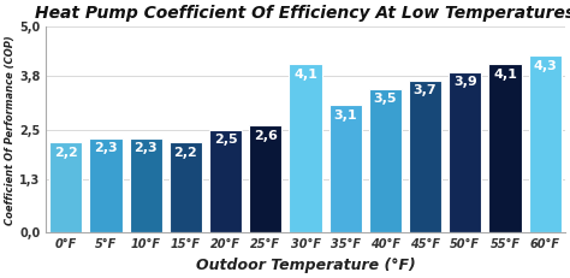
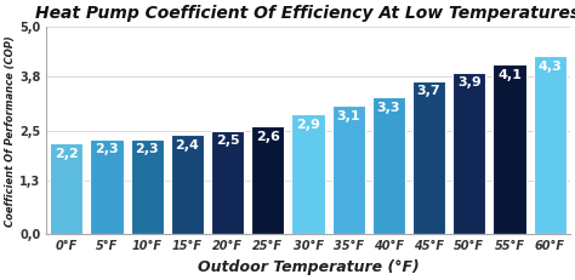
15°F: 2,2 -> 2,4
30°F: 4,1 -> 2,9
40°F: 3,5 -> 3,3
